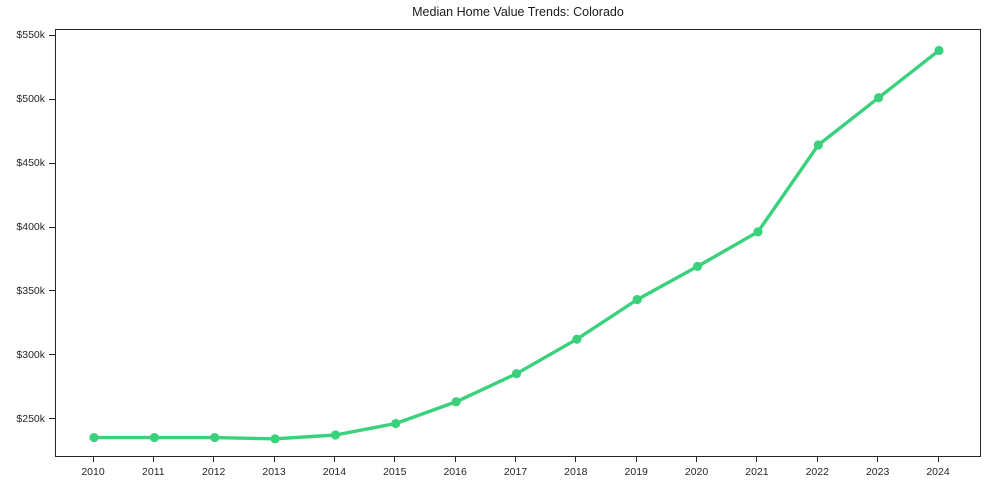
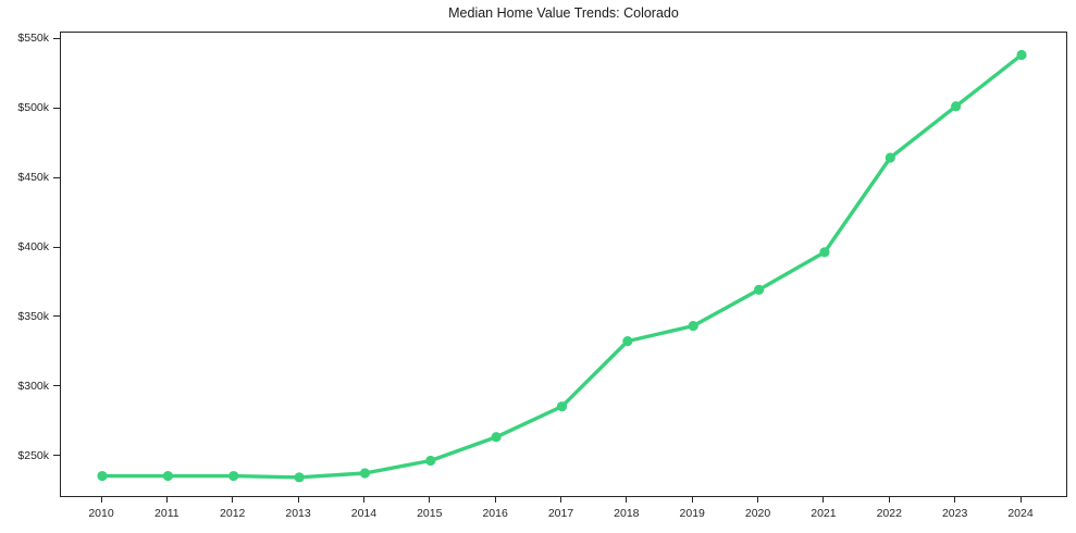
2018: $313k -> $333k
